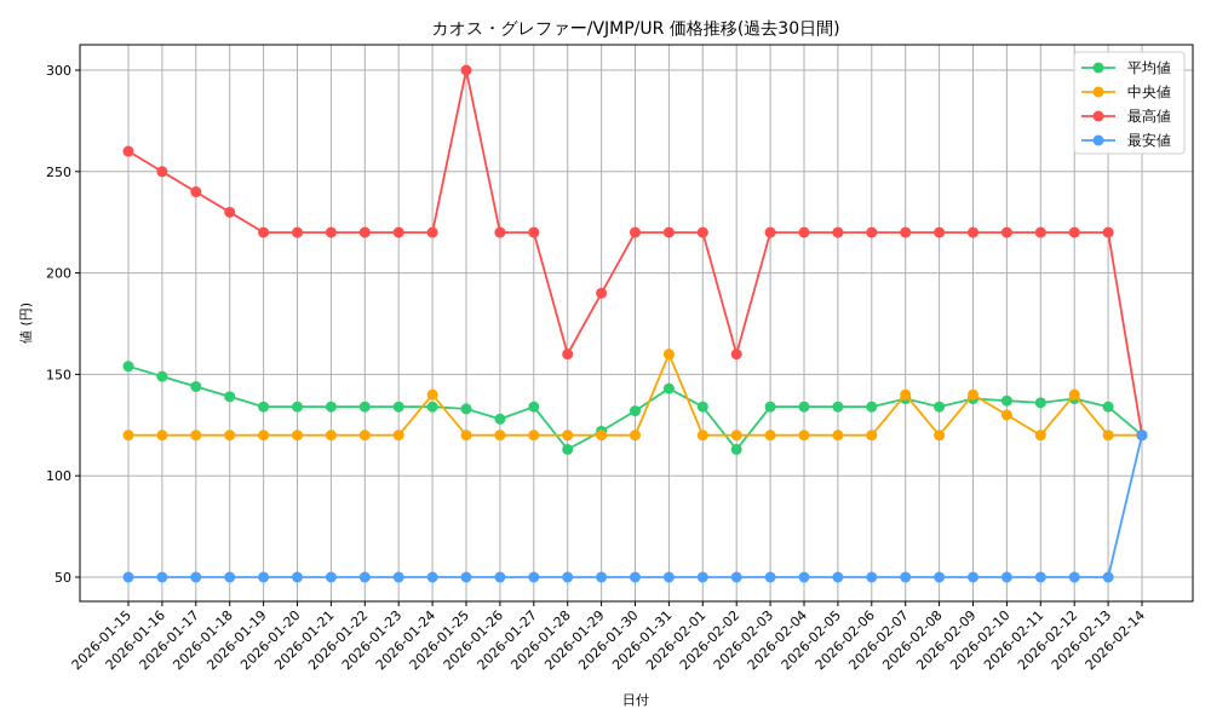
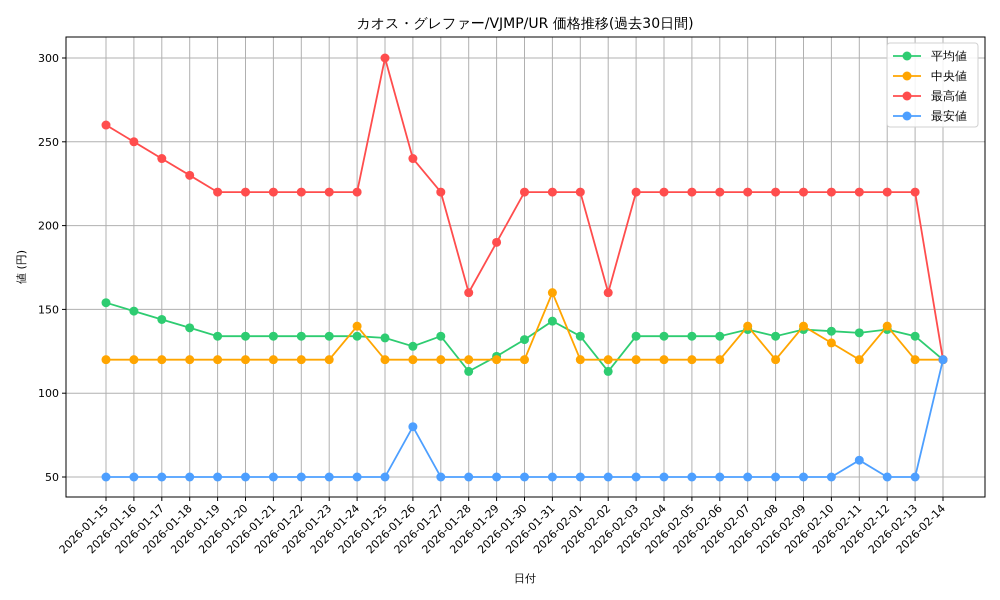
最高値/2026-01-26: 220 -> 240
最安値/2026-01-26: 50 -> 80
最安値/2026-02-11: 50 -> 60
